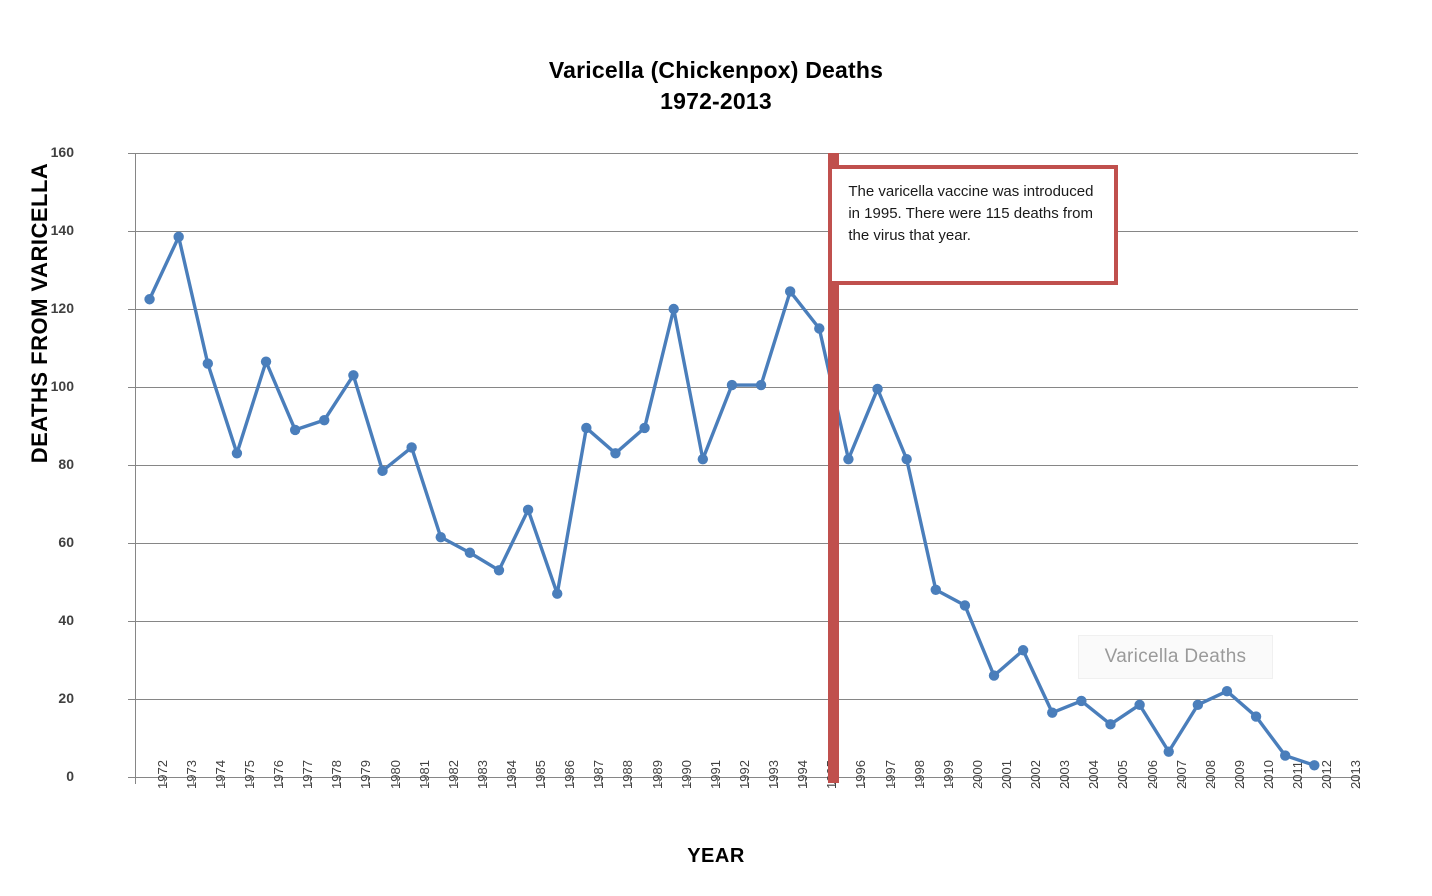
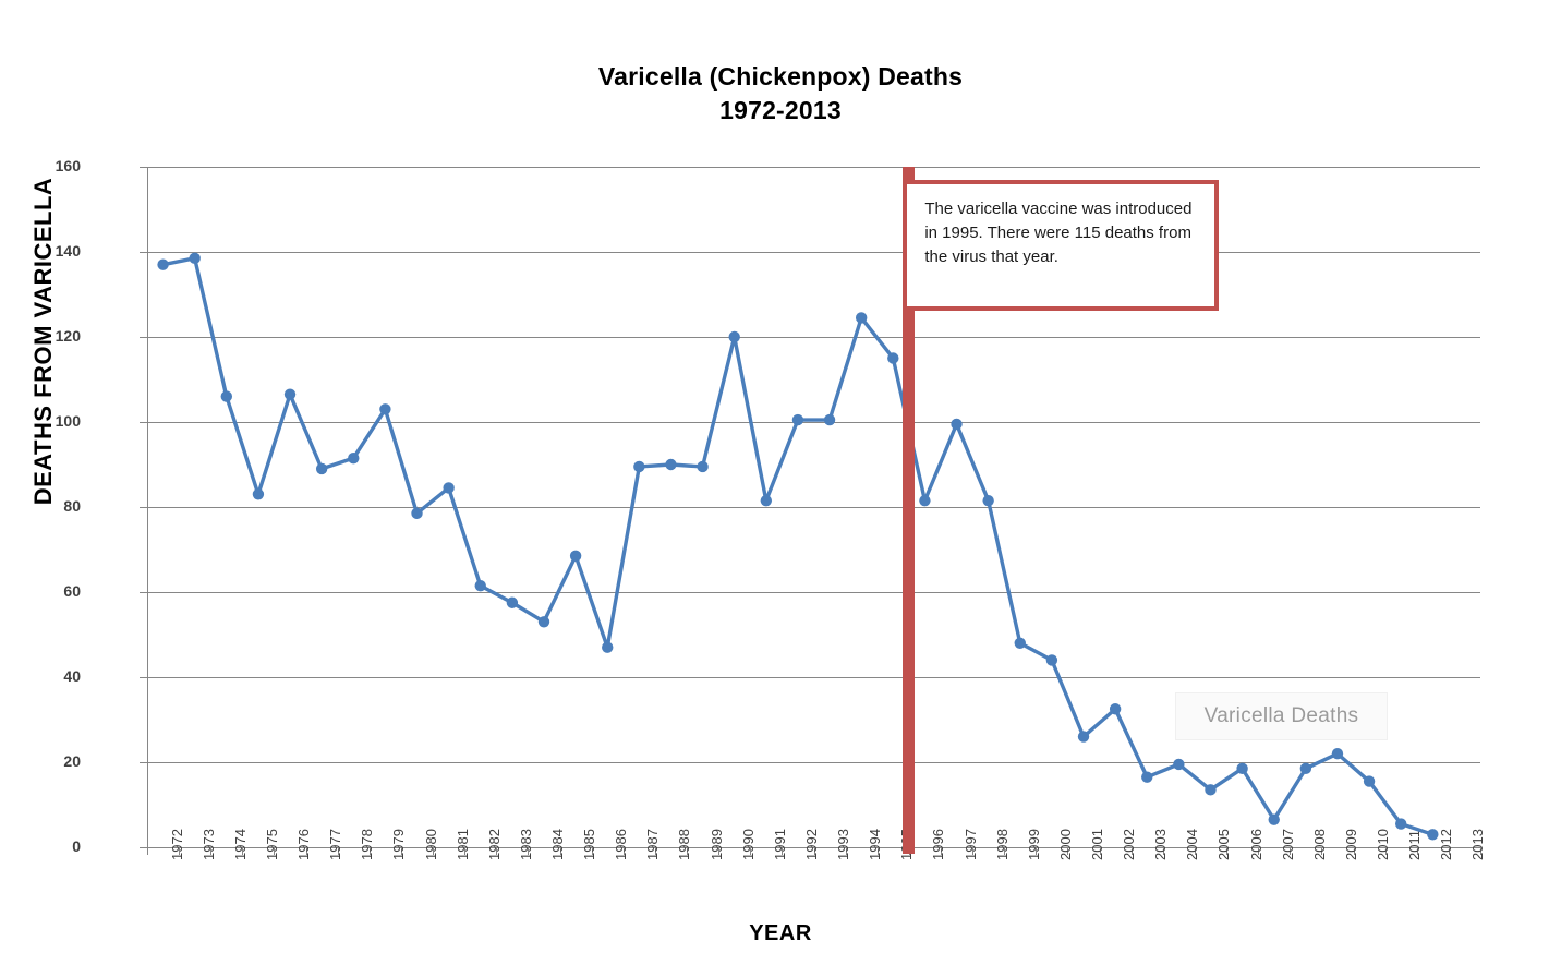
1972: 122 -> 137
1988: 83 -> 90
